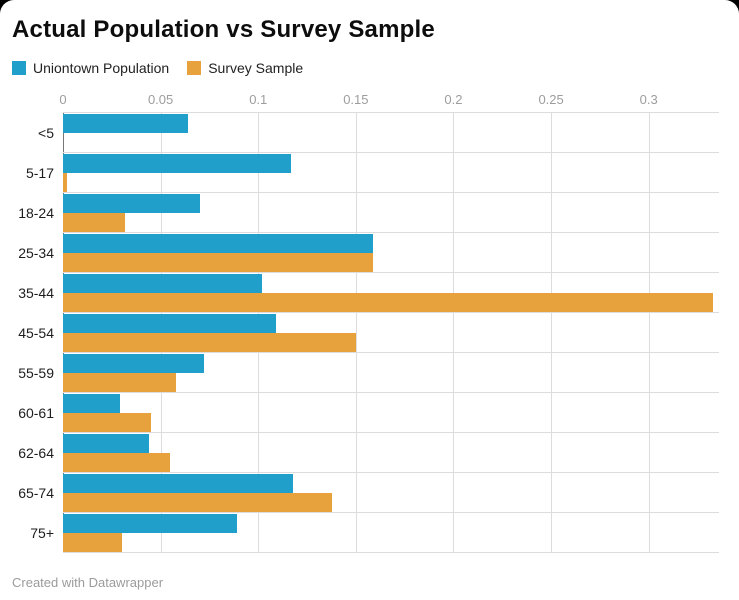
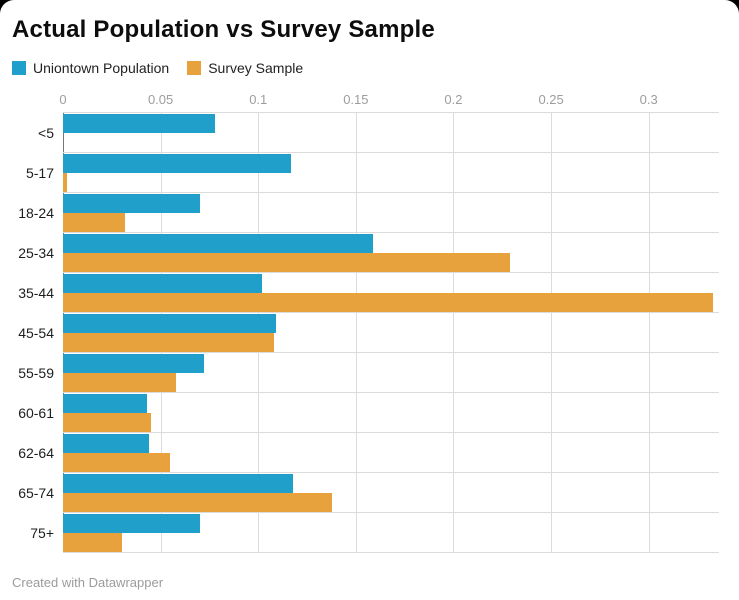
Uniontown Population/<5: 0.064 -> 0.078
Survey Sample/25-34: 0.159 -> 0.229
Survey Sample/45-54: 0.150 -> 0.108
Uniontown Population/60-61: 0.029 -> 0.043
Uniontown Population/75+: 0.089 -> 0.070
